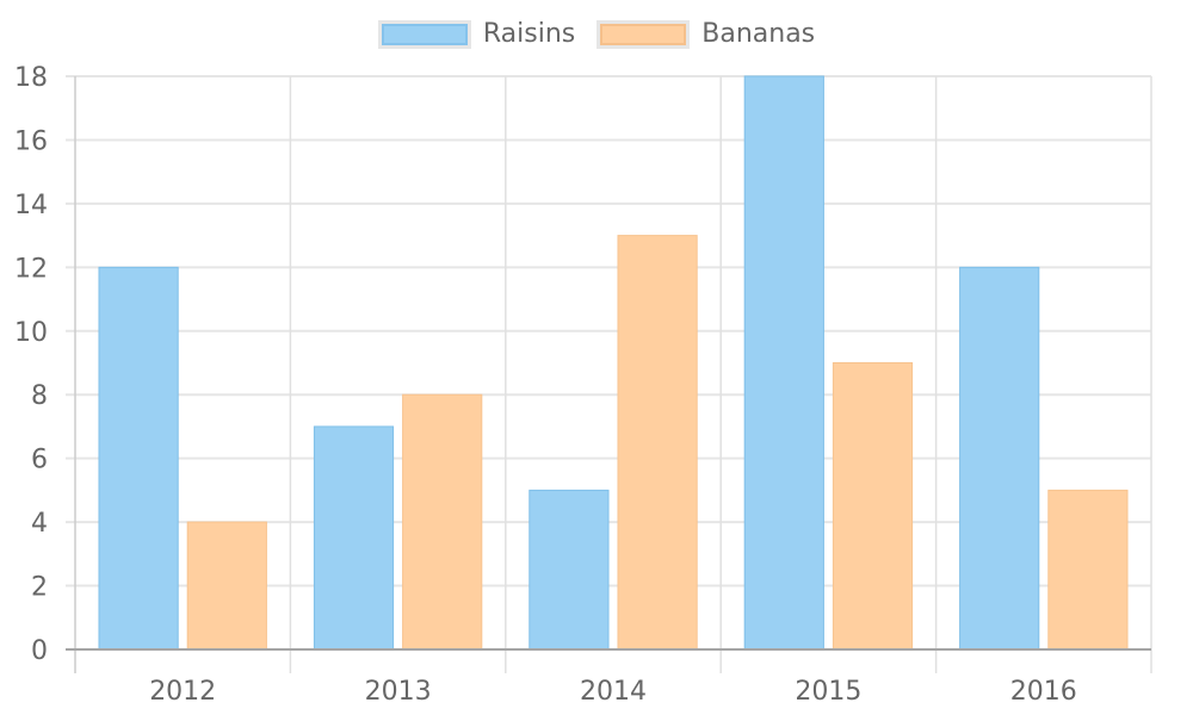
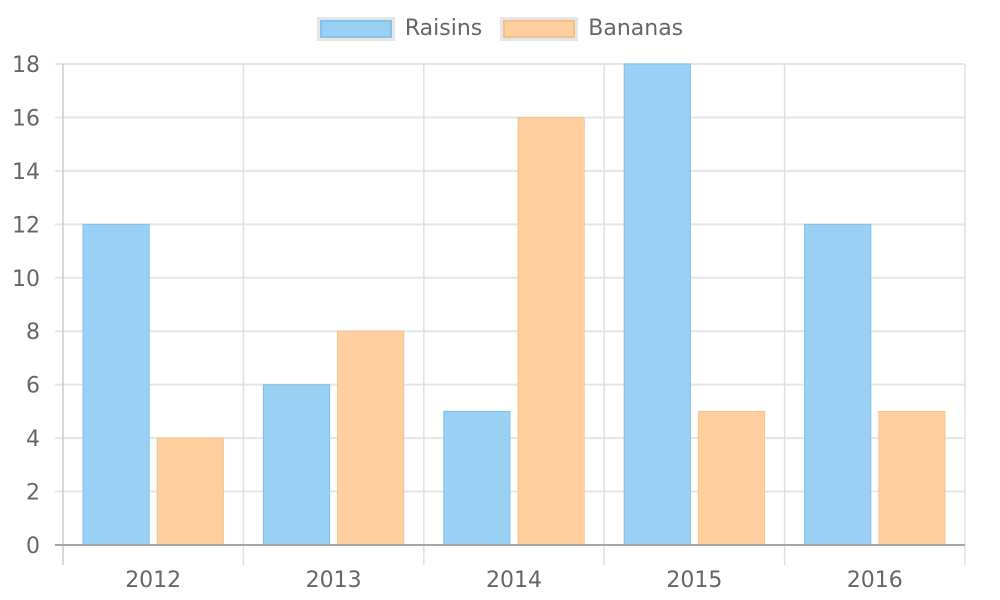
Raisins/2013: 7 -> 6
Bananas/2014: 13 -> 16
Bananas/2015: 9 -> 5
